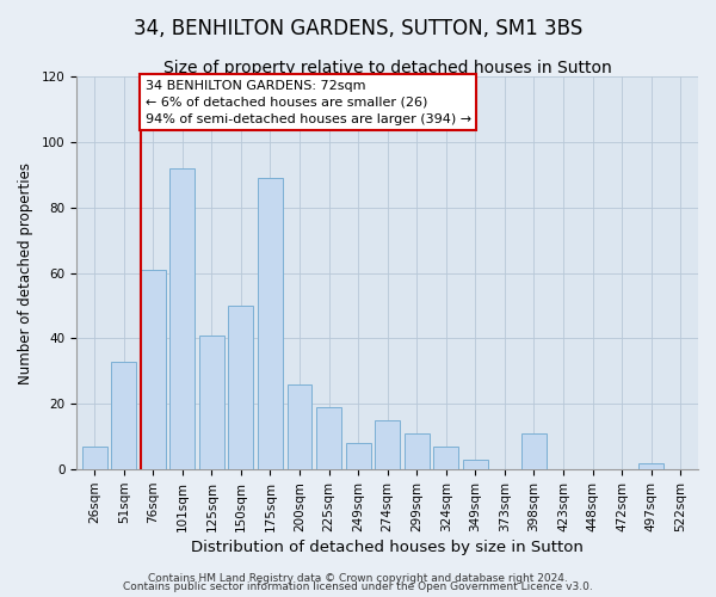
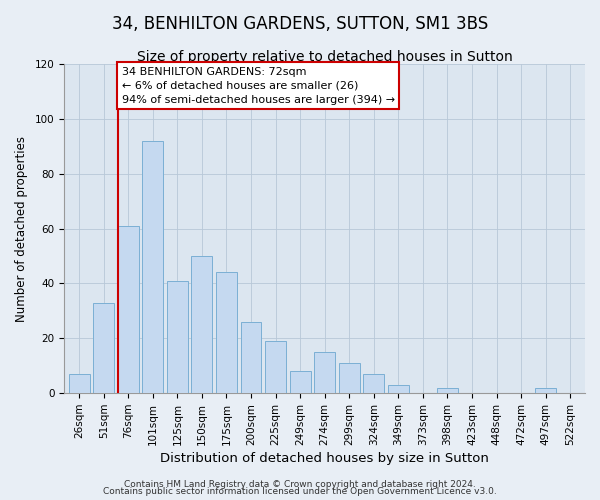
175sqm: 89 -> 44
398sqm: 11 -> 2
